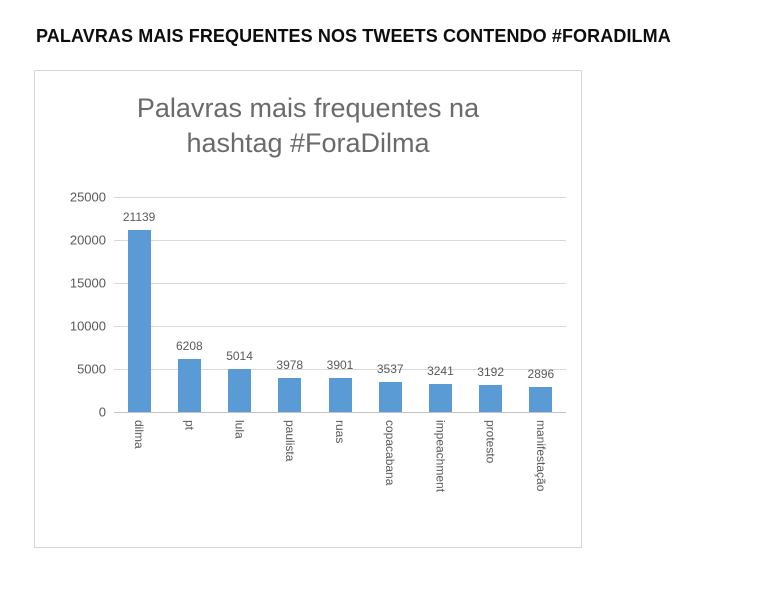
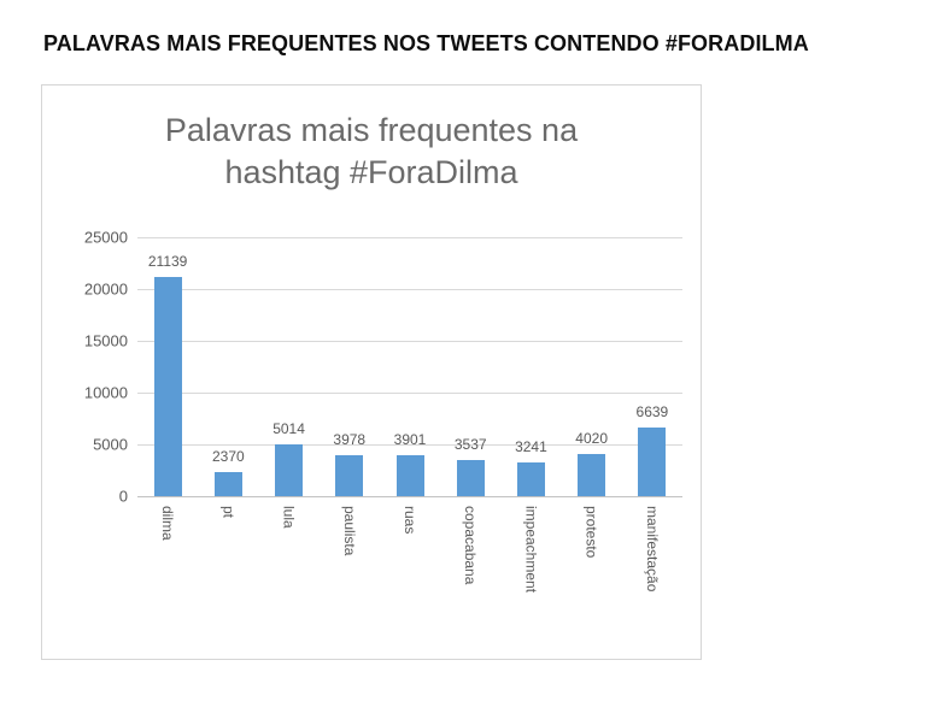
pt: 6208 -> 2370
protesto: 3192 -> 4020
manifestação: 2896 -> 6639
